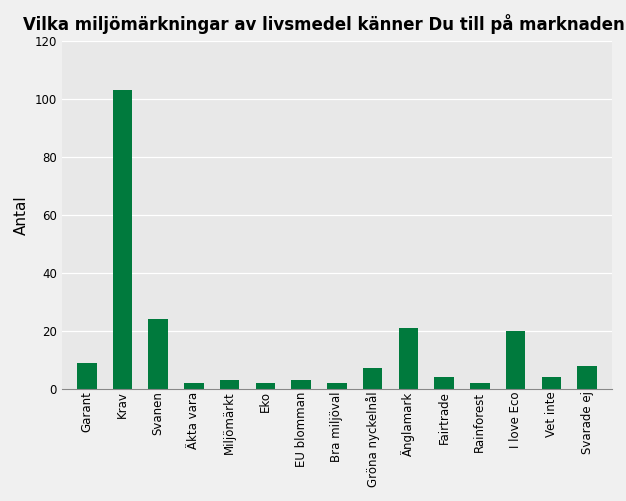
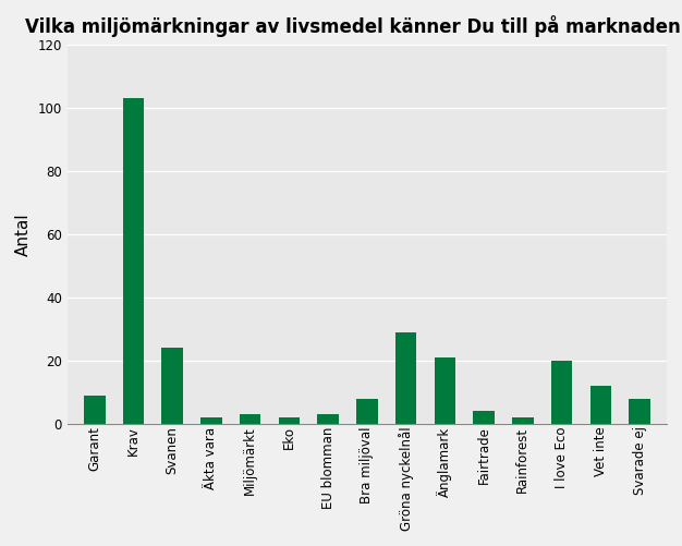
Bra miljöval: 2 -> 8
Gröna nyckelnål: 7 -> 29
Vet inte: 4 -> 12
